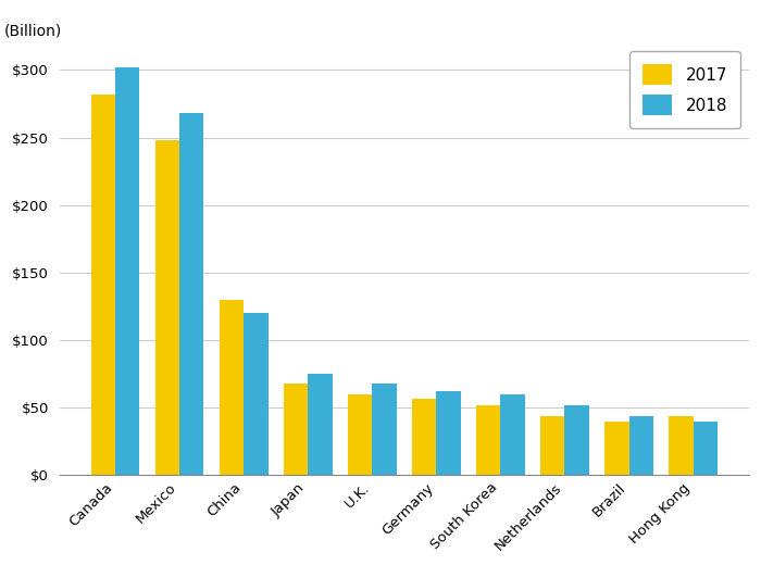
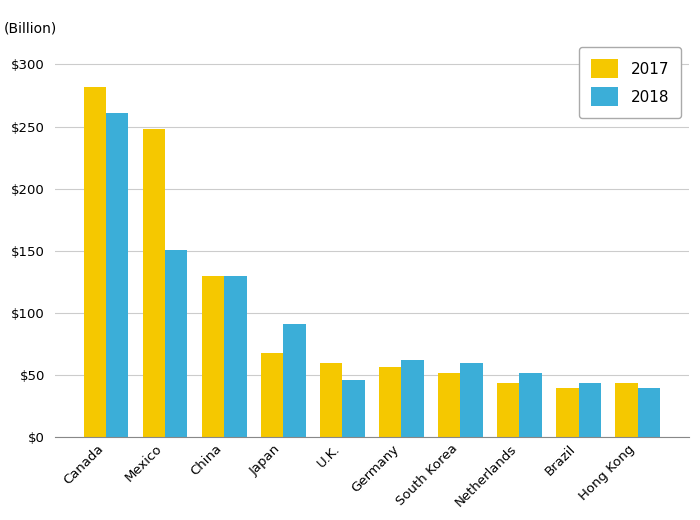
2018/Canada: $302 -> $261
2018/Mexico: $268 -> $151
2018/China: $120 -> $130
2018/Japan: $75 -> $91
2018/U.K.: $68 -> $46
